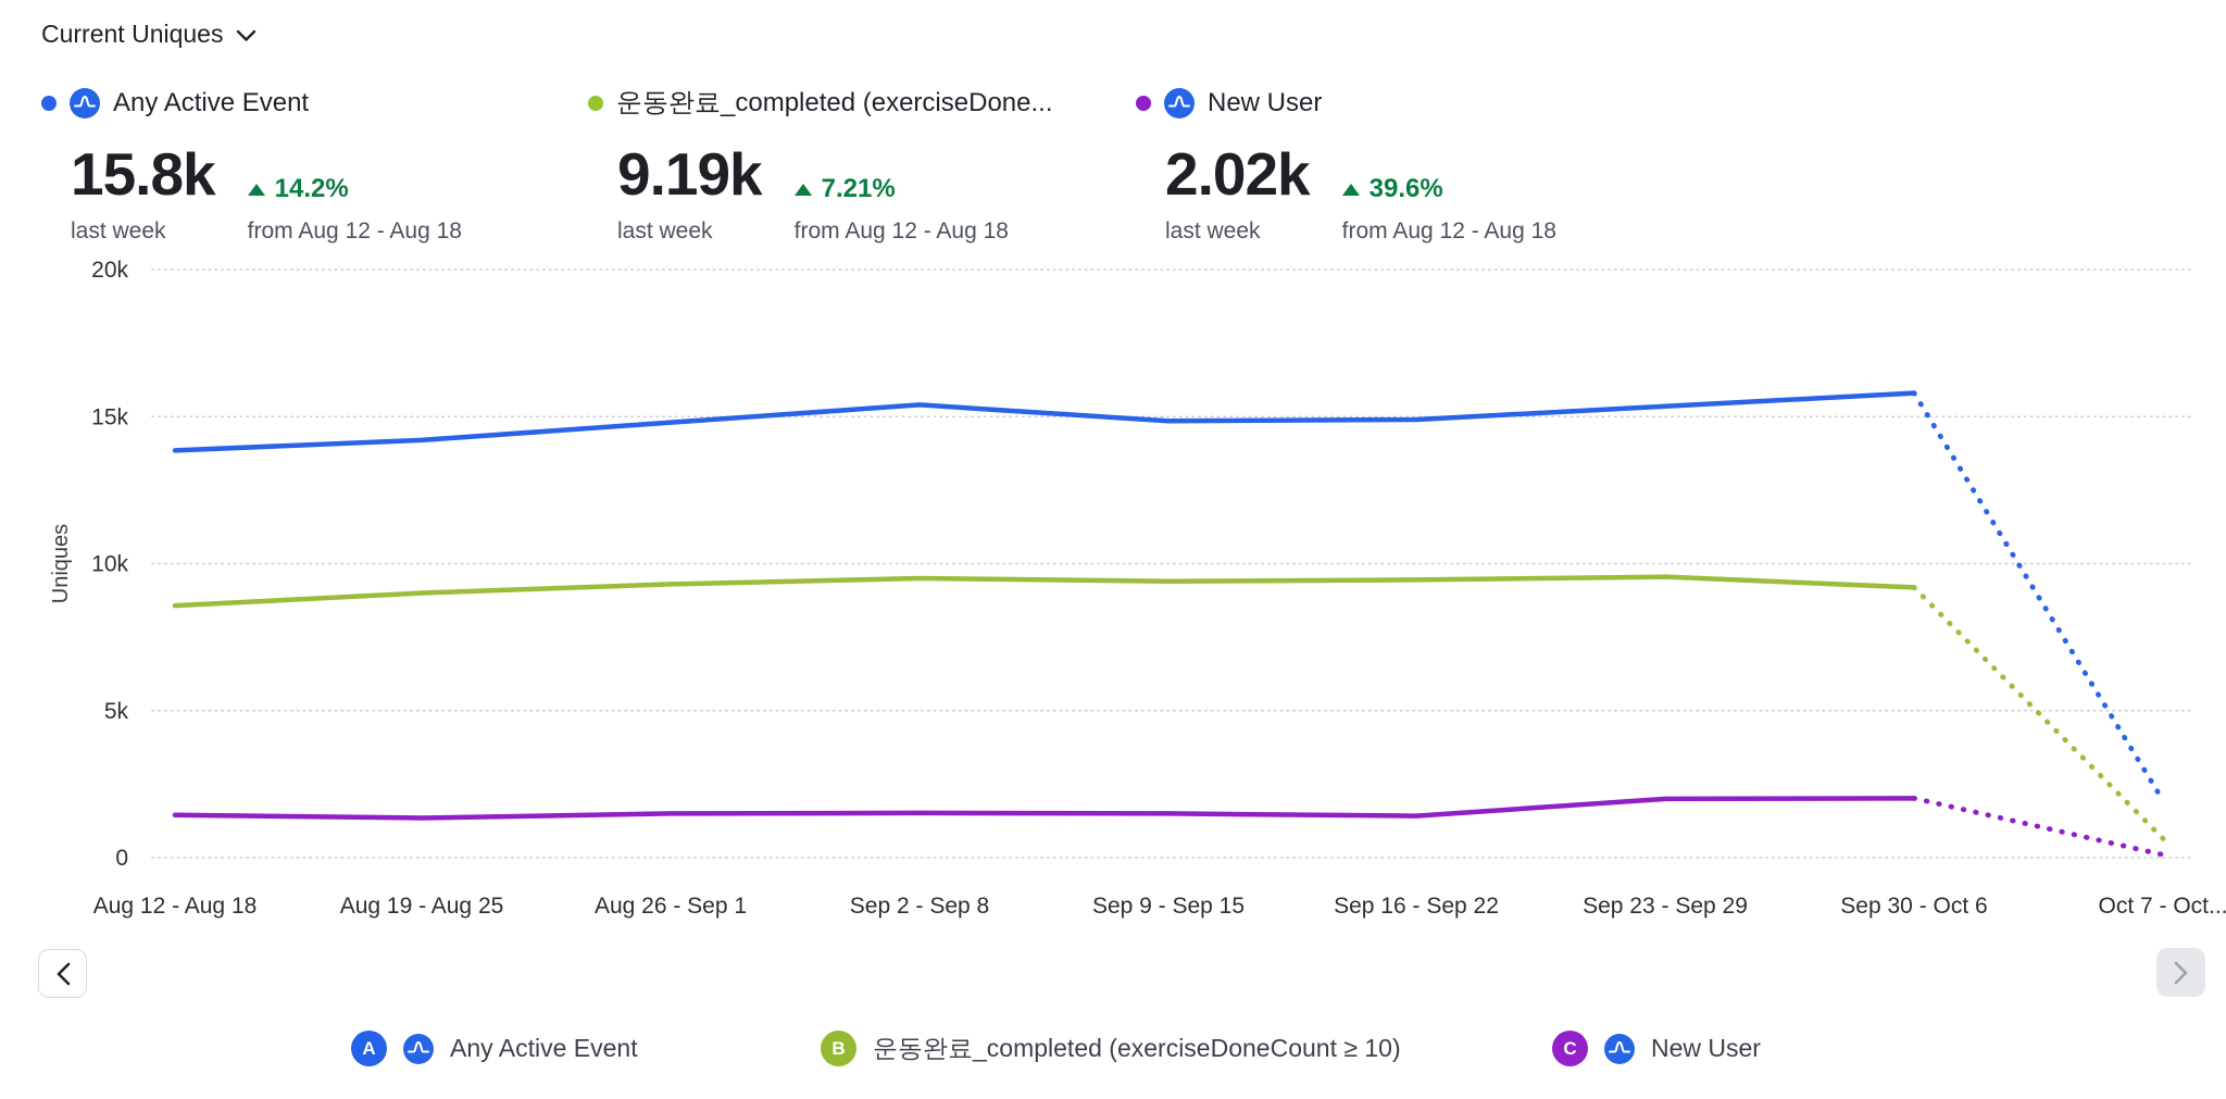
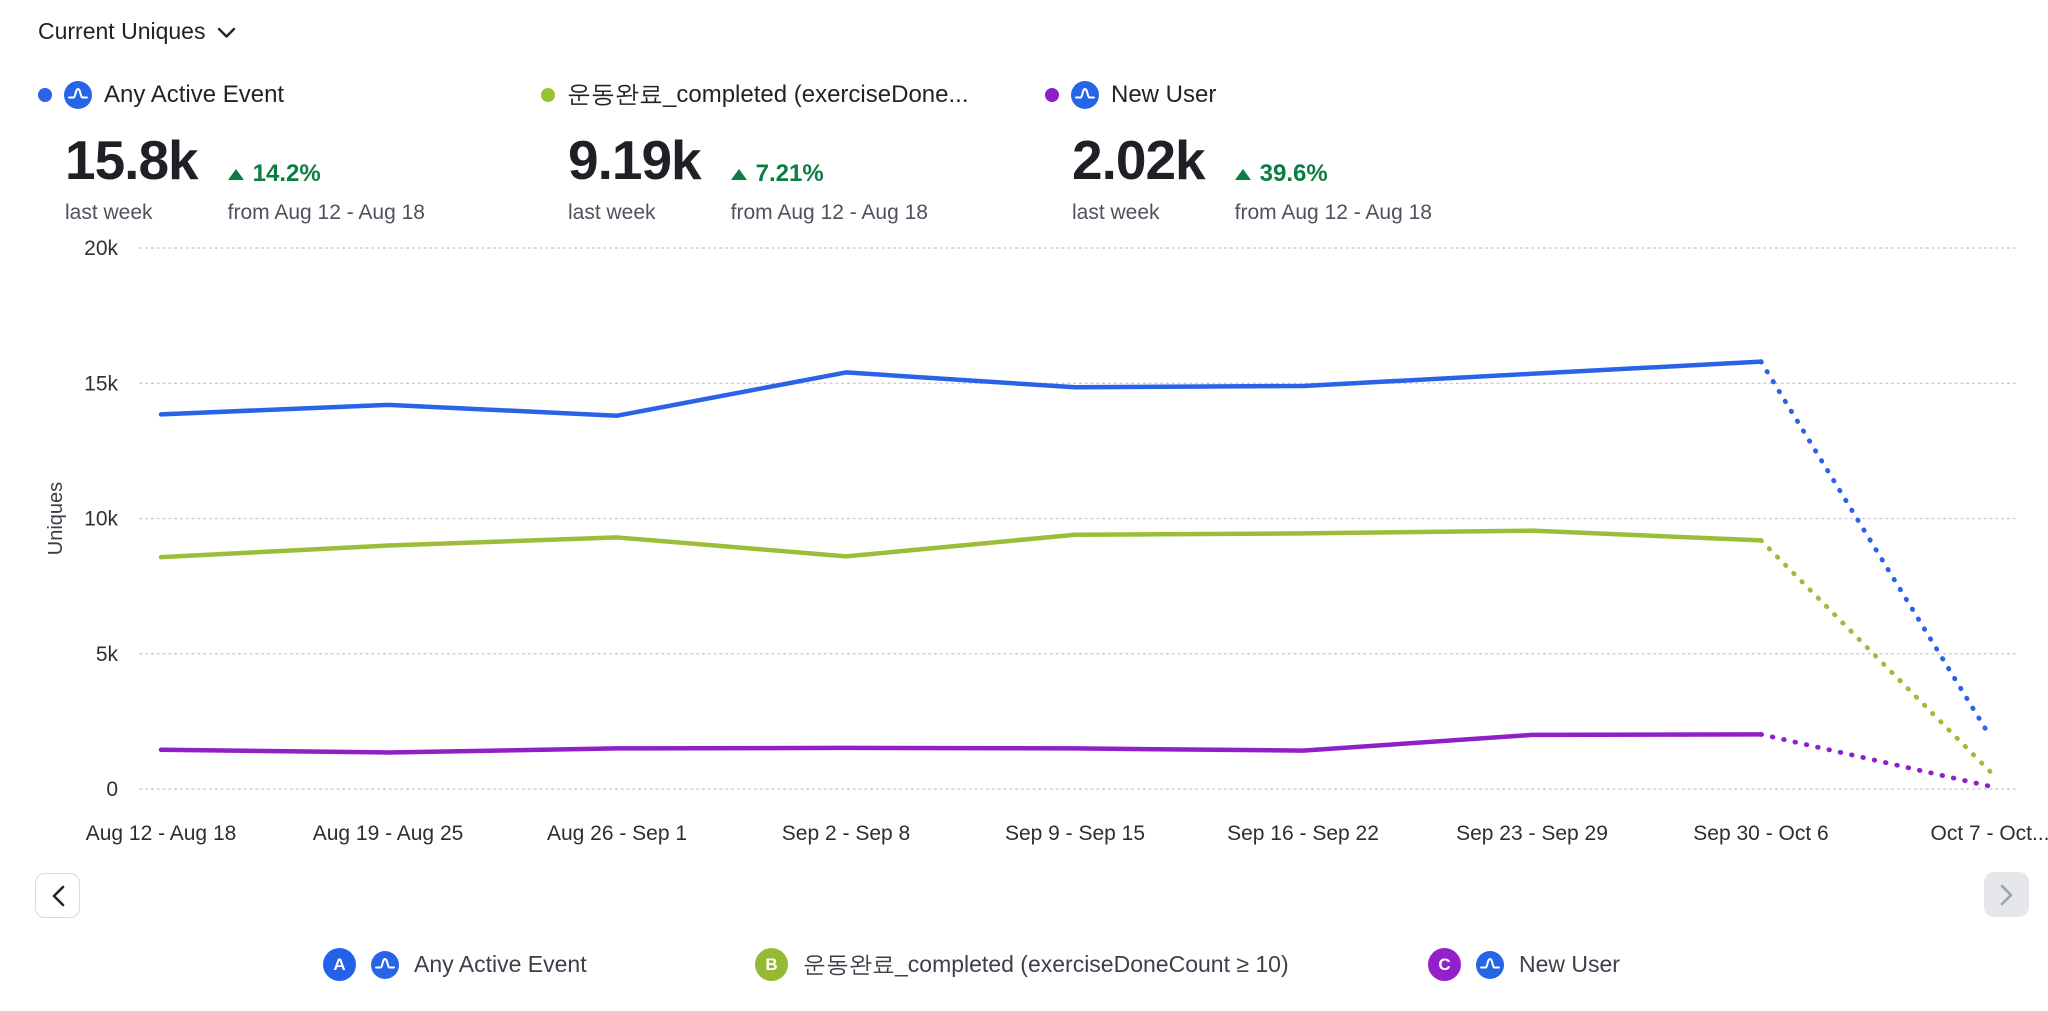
Any Active Event/Aug 26 - Sep 1: 14.8k -> 13.8k
운동완료_completed (exerciseDoneCount ≥ 10)/Sep 2 - Sep 8: 9.5k -> 8.6k
